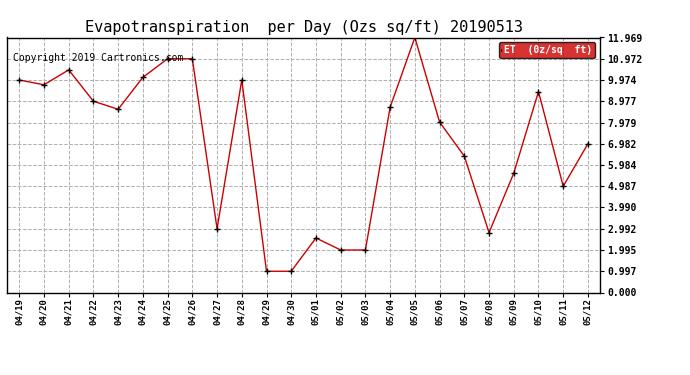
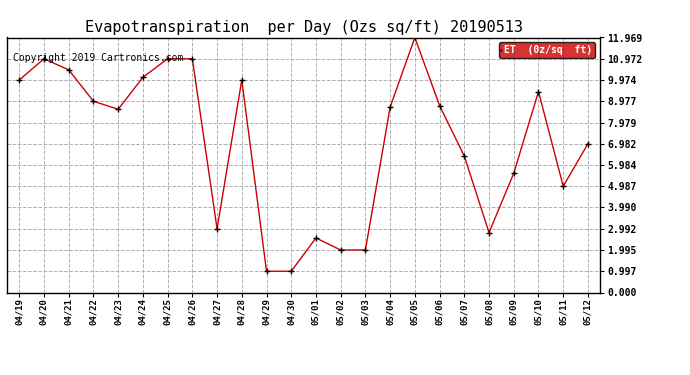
04/20: 9.75 -> 10.97
05/06: 8.00 -> 8.77
